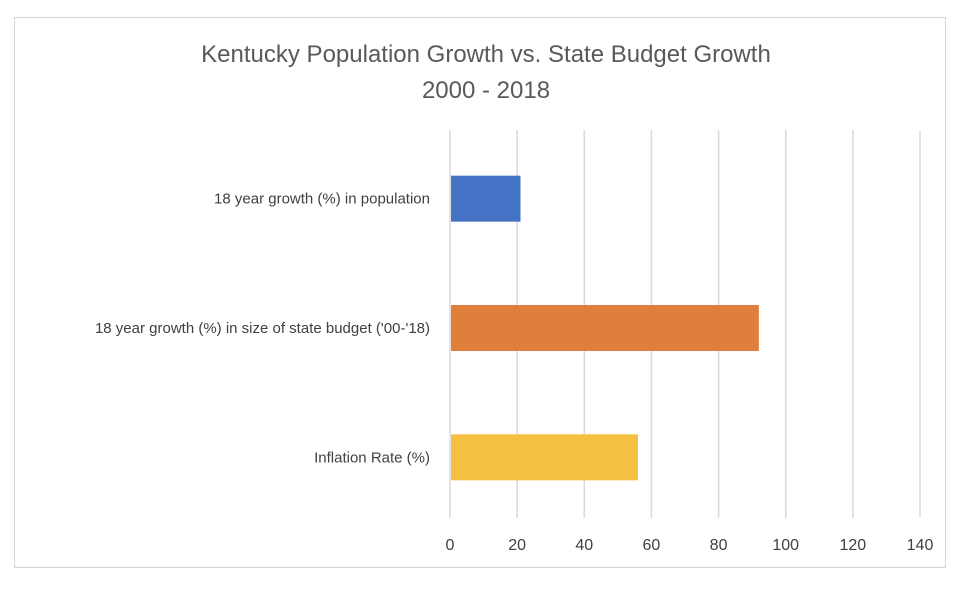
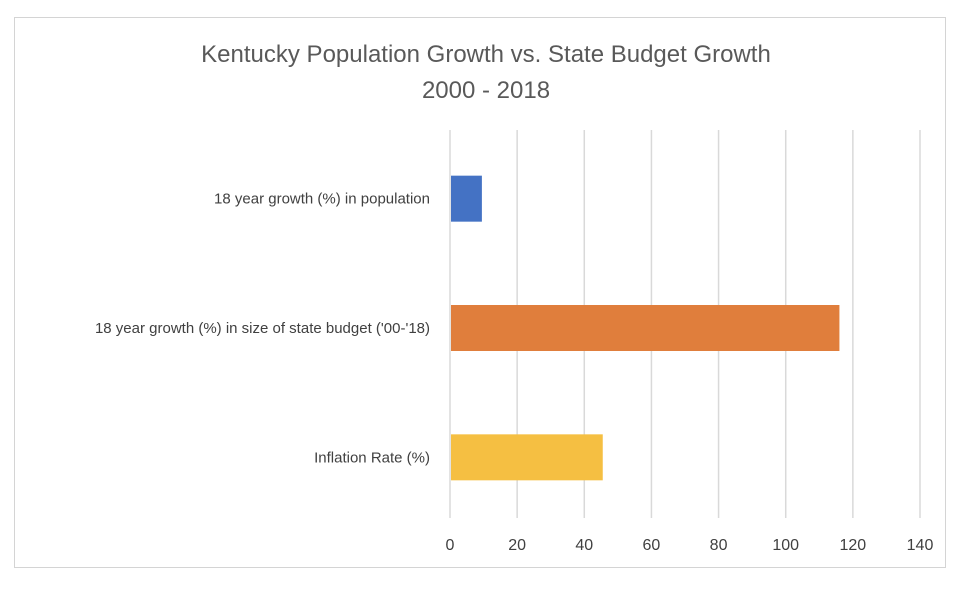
18 year growth (%) in population: 21 -> 10
18 year growth (%) in size of state budget ('00-'18): 92 -> 116
Inflation Rate (%): 56 -> 46
